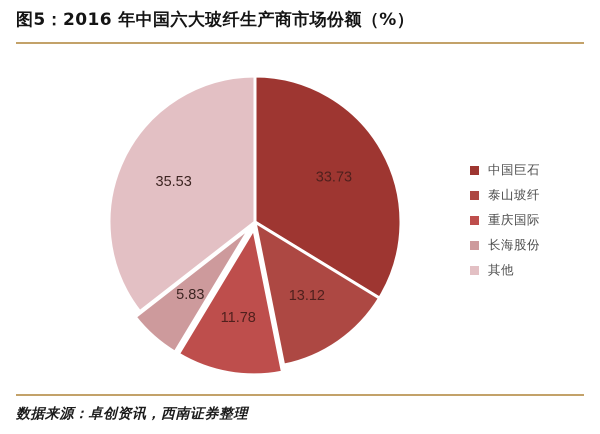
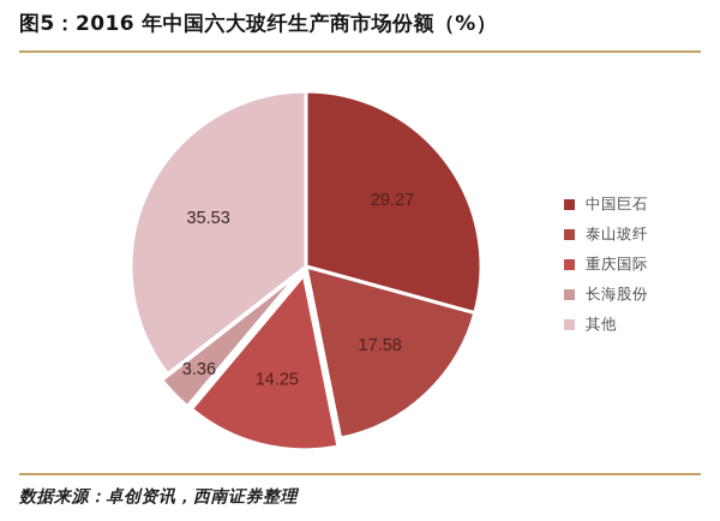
中国巨石: 33.73 -> 29.27
泰山玻纤: 13.12 -> 17.58
重庆国际: 11.78 -> 14.25
长海股份: 5.83 -> 3.36
